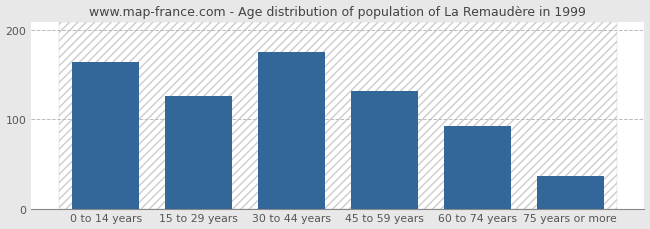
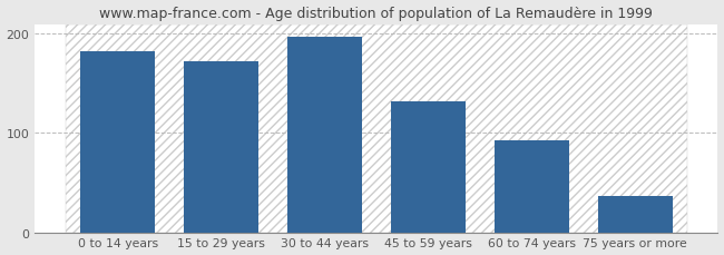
0 to 14 years: 164 -> 182
15 to 29 years: 126 -> 172
30 to 44 years: 176 -> 197
